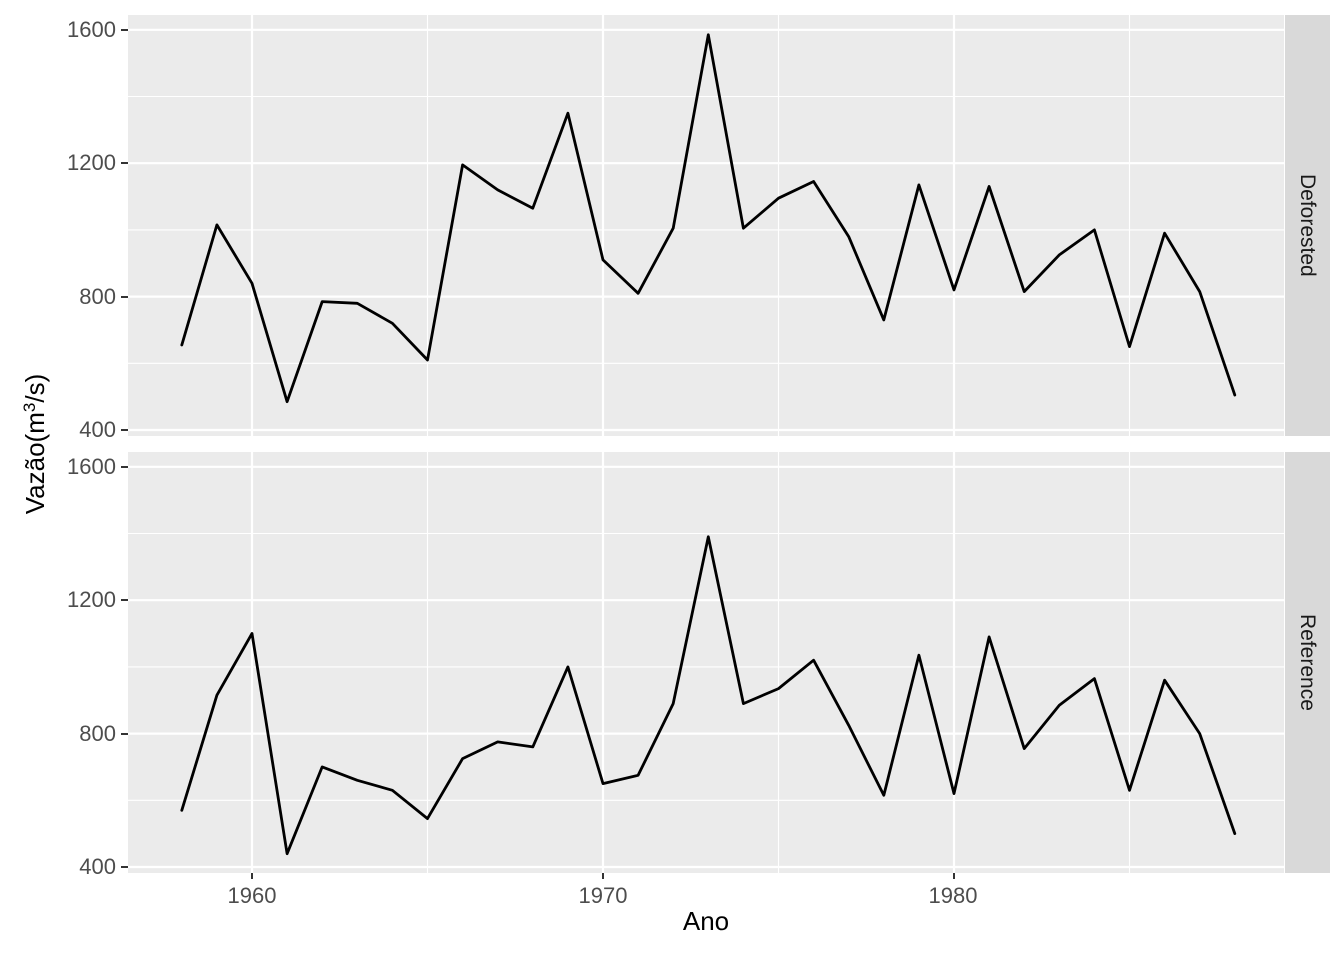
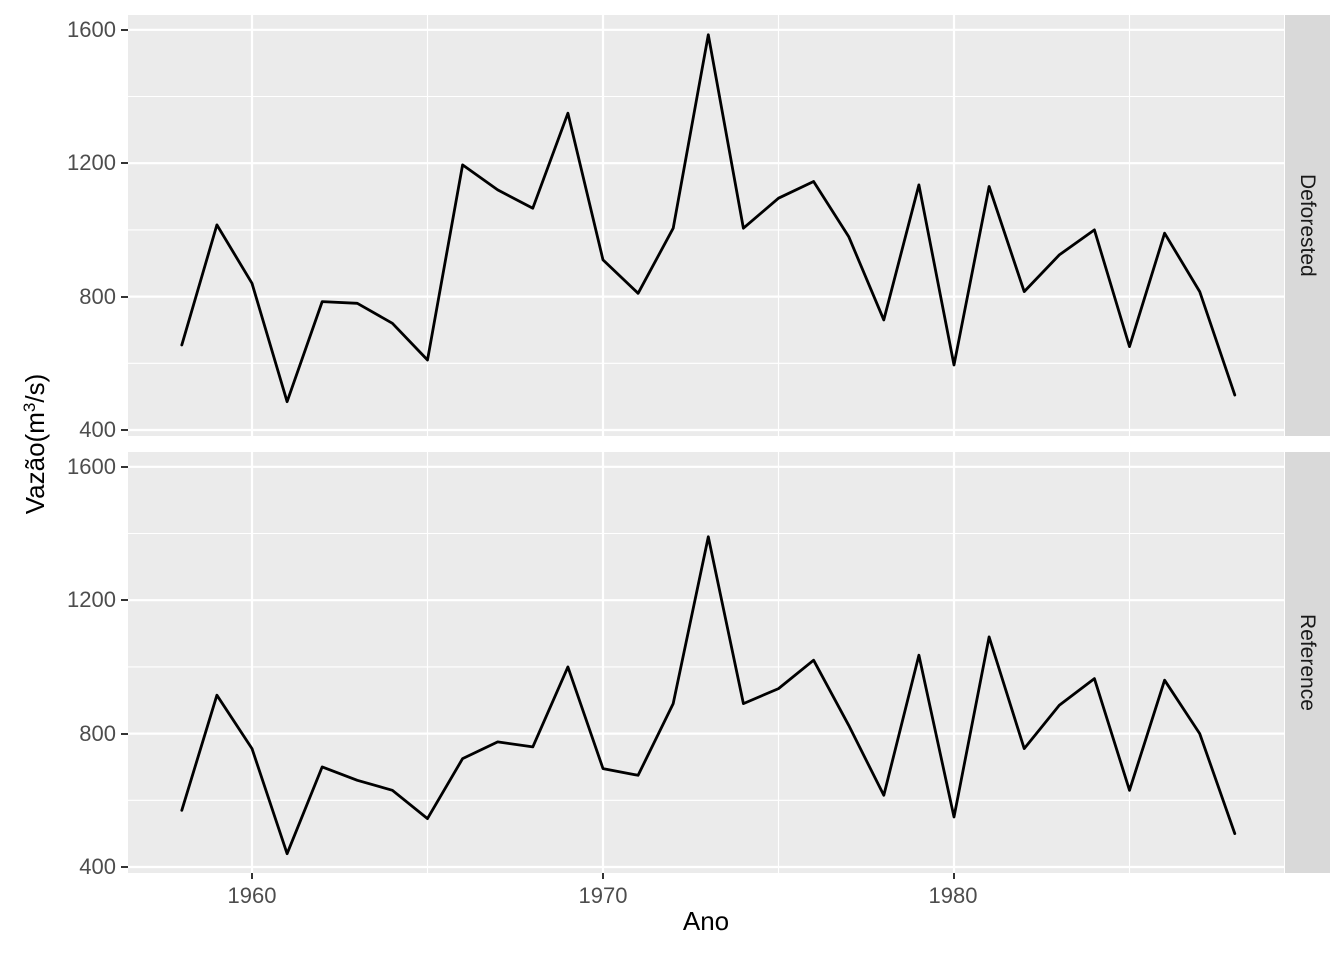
Reference/1960: 1100 -> 760
Reference/1970: 650 -> 700
Deforested/1980: 820 -> 600
Reference/1980: 620 -> 550
